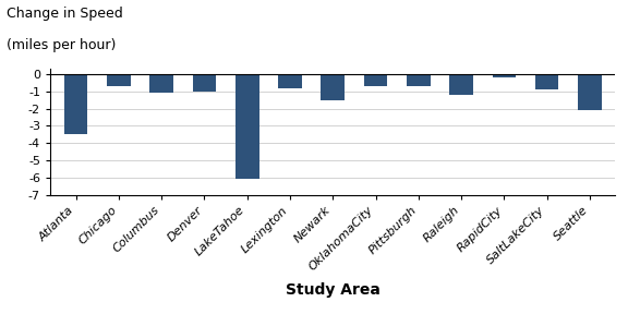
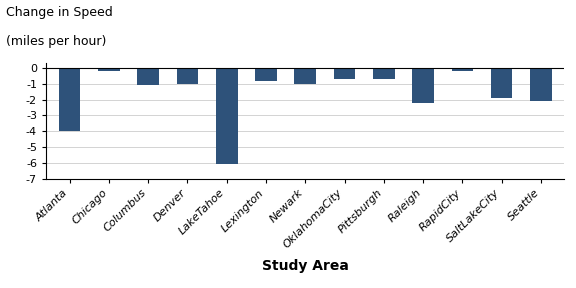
Atlanta: -3.5 -> -4.0
Chicago: -0.7 -> -0.2
Newark: -1.5 -> -1.0
Raleigh: -1.2 -> -2.2
SaltLakeCity: -0.9 -> -1.9
